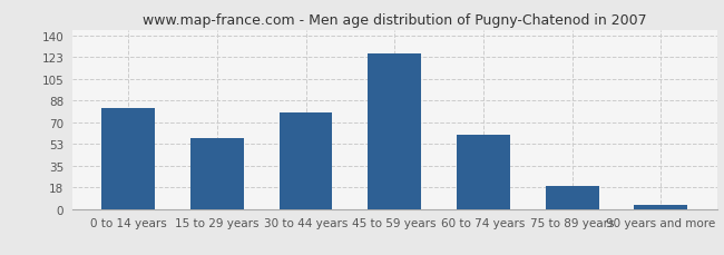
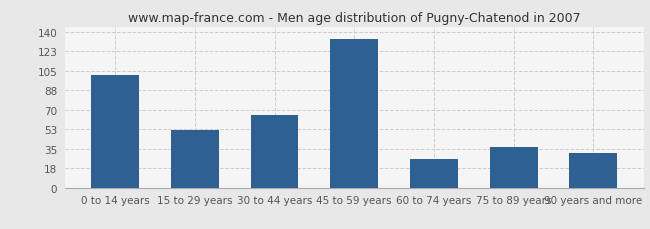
0 to 14 years: 82 -> 101
15 to 29 years: 57 -> 52
30 to 44 years: 78 -> 65
45 to 59 years: 126 -> 134
60 to 74 years: 60 -> 26
75 to 89 years: 19 -> 37
90 years and more: 3 -> 31
